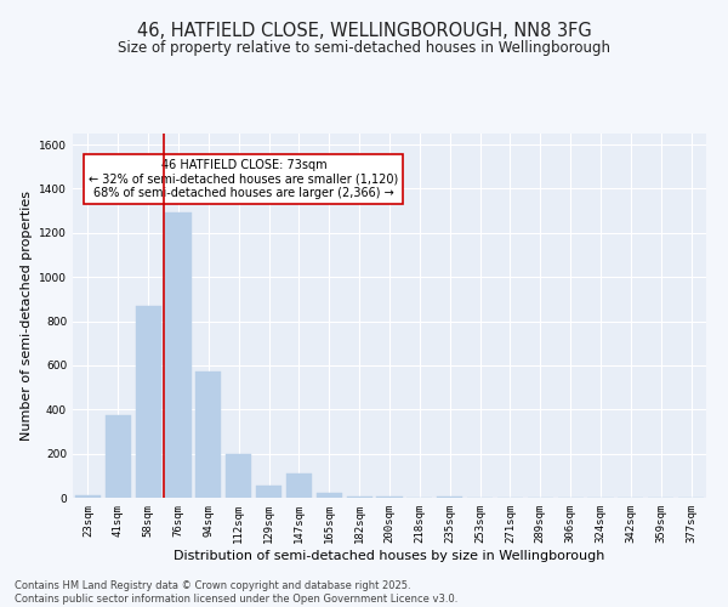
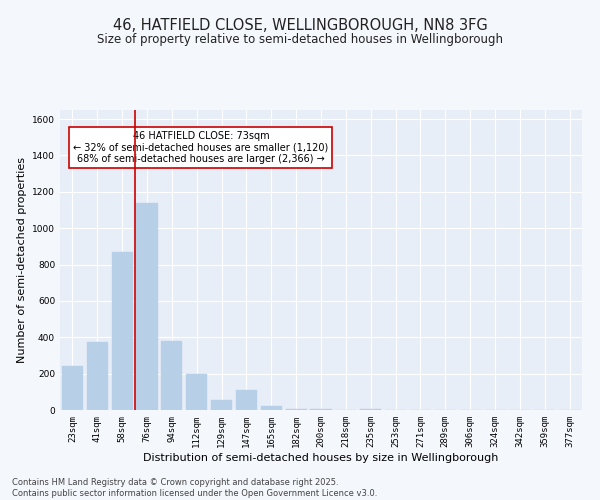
23sqm: 10 -> 240
76sqm: 1290 -> 1140
94sqm: 570 -> 380
